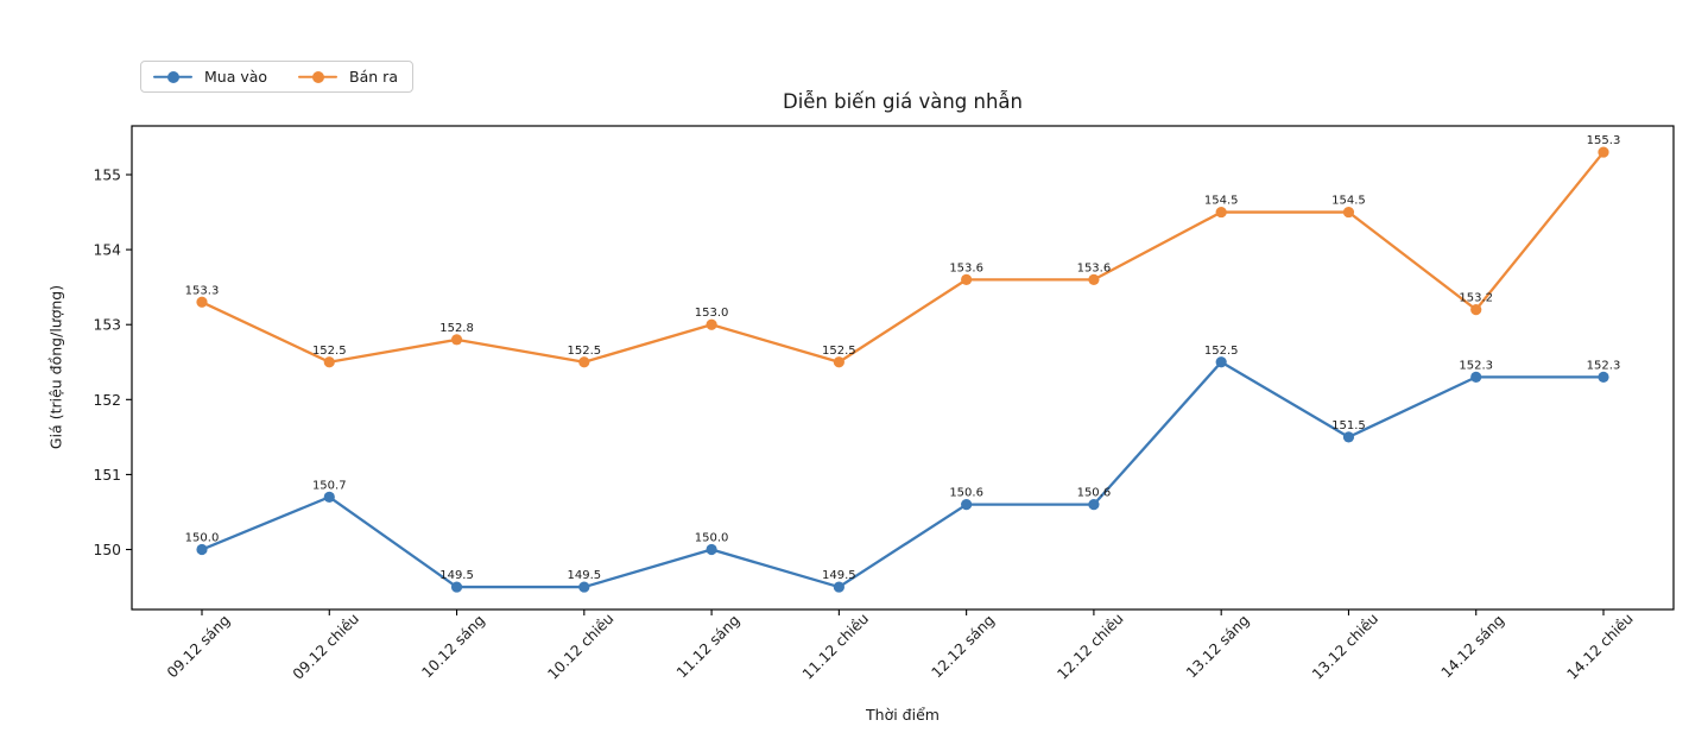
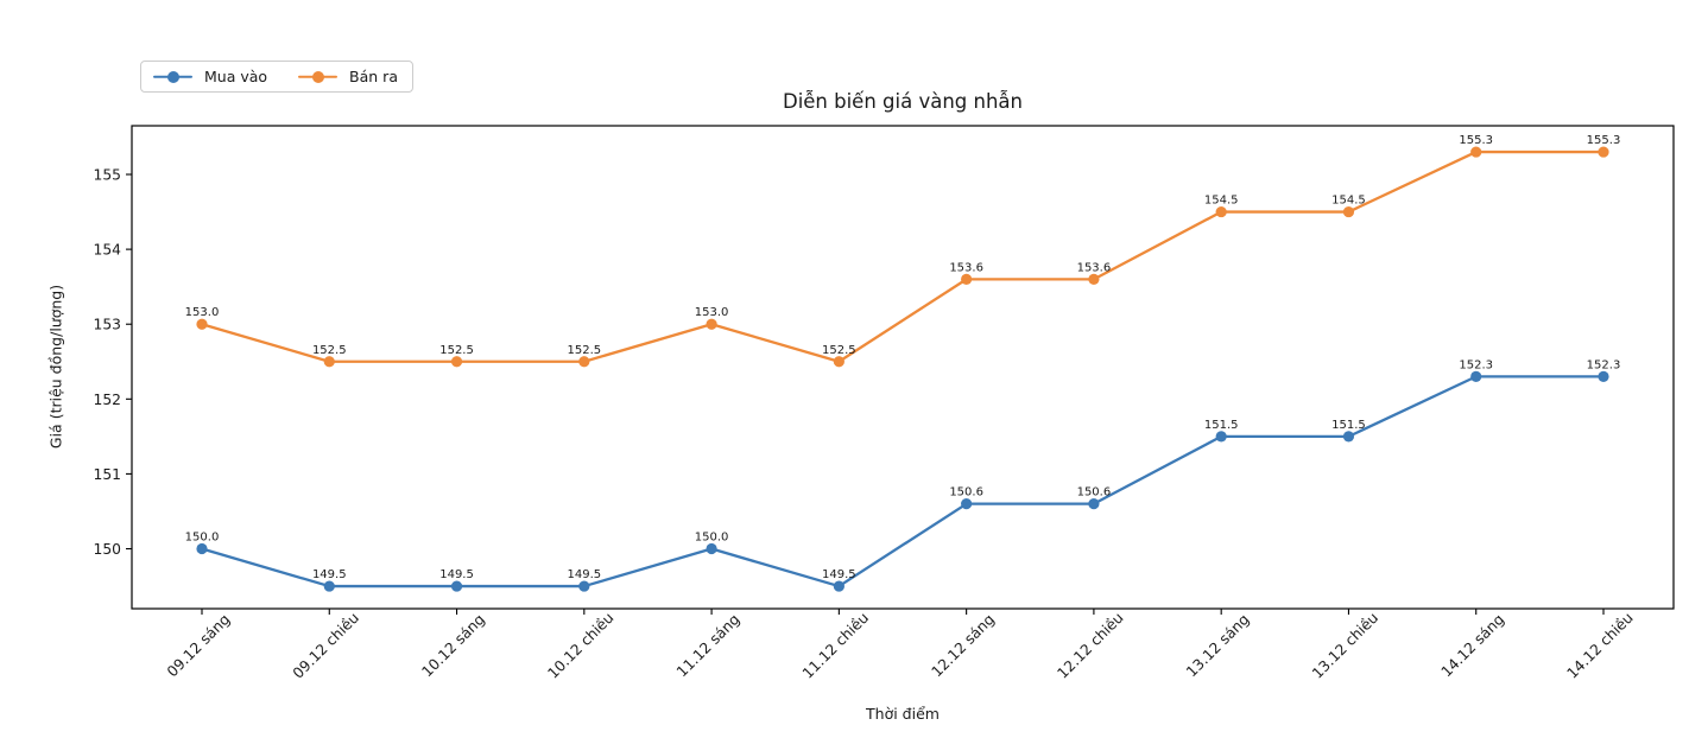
Bán ra/09.12 sáng: 153.3 -> 153.0
Mua vào/09.12 chiều: 150.7 -> 149.5
Bán ra/10.12 sáng: 152.8 -> 152.5
Mua vào/13.12 sáng: 152.5 -> 151.5
Bán ra/14.12 sáng: 153.2 -> 155.3
